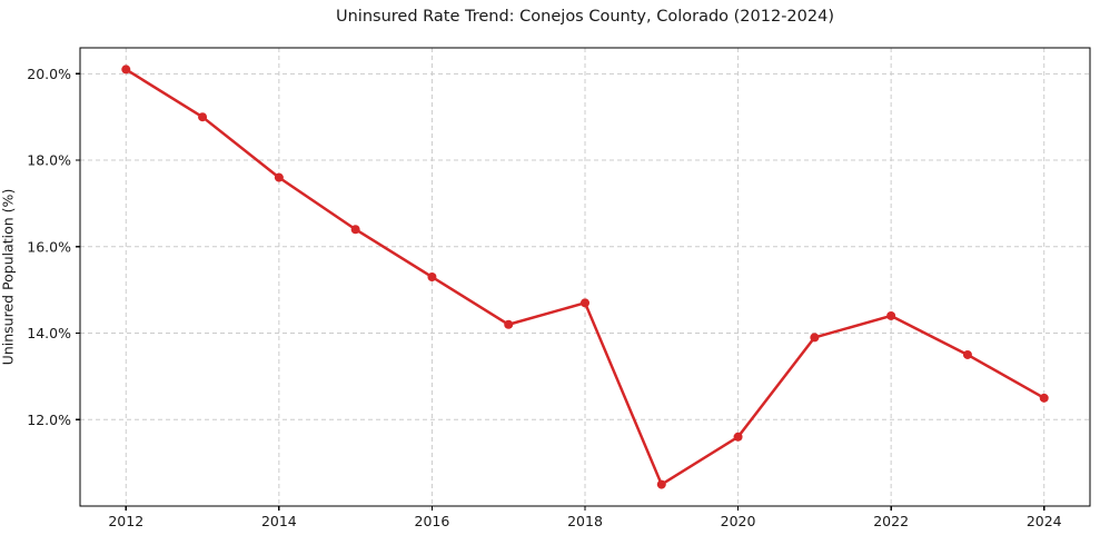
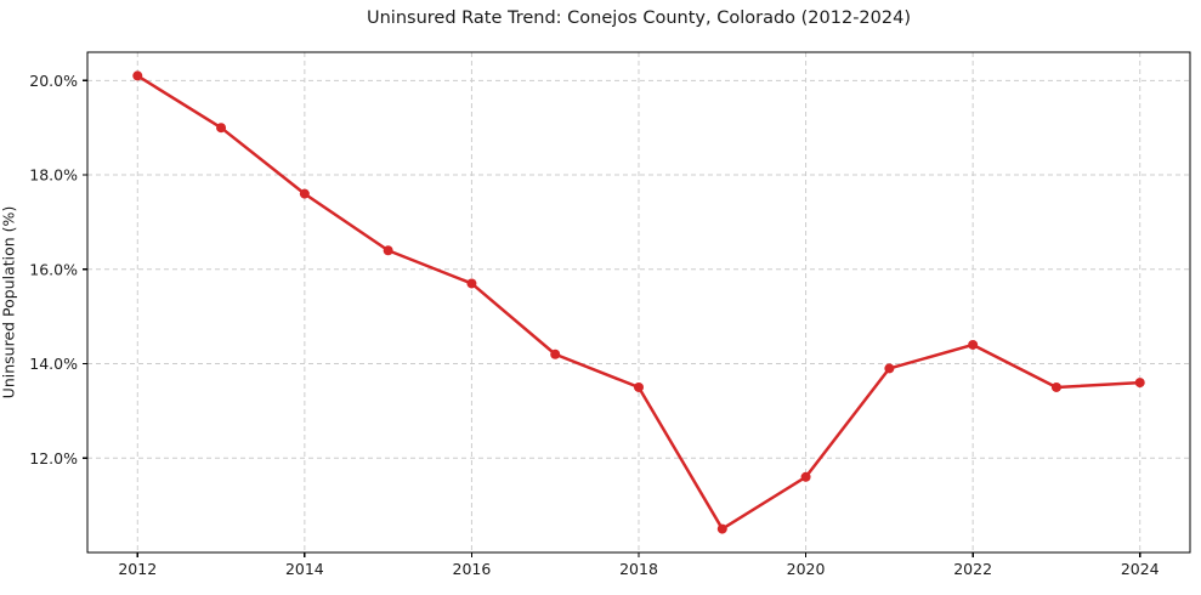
2016: 15.3% -> 15.7%
2018: 14.7% -> 13.5%
2024: 12.5% -> 13.6%
